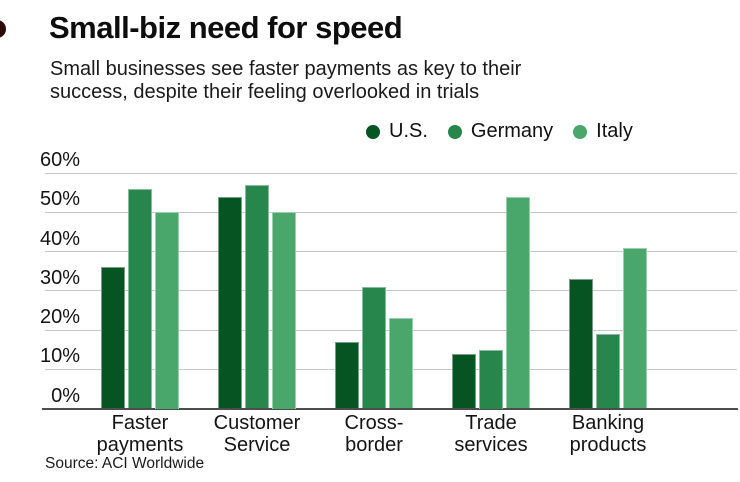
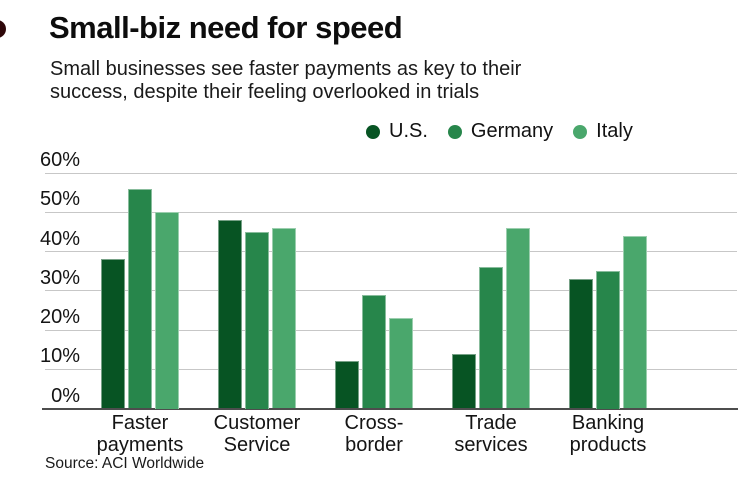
U.S./Faster payments: 36% -> 38%
U.S./Customer Service: 54% -> 48%
Germany/Customer Service: 57% -> 45%
Italy/Customer Service: 50% -> 46%
U.S./Cross-border: 17% -> 12%
Germany/Cross-border: 31% -> 29%
Germany/Trade services: 15% -> 36%
Italy/Trade services: 54% -> 46%
Germany/Banking products: 19% -> 35%
Italy/Banking products: 41% -> 44%
